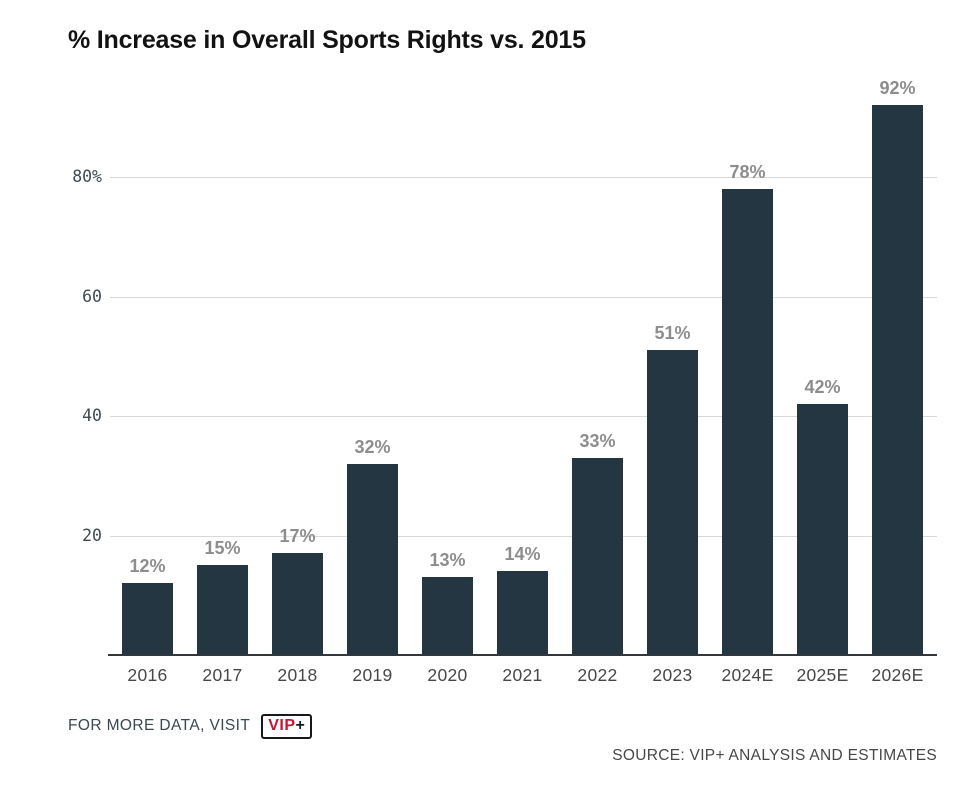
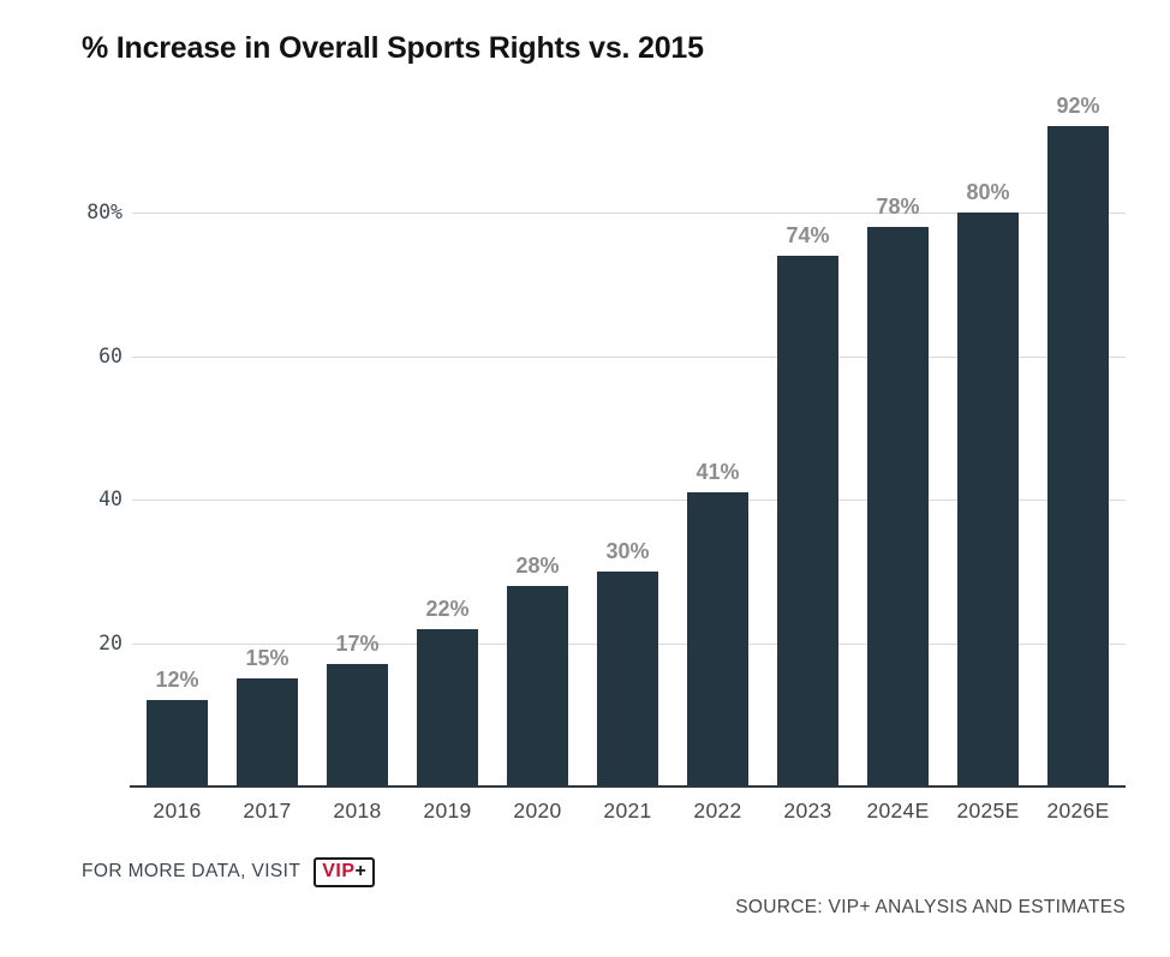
2019: 32% -> 22%
2020: 13% -> 28%
2021: 14% -> 30%
2022: 33% -> 41%
2023: 51% -> 74%
2025E: 42% -> 80%
